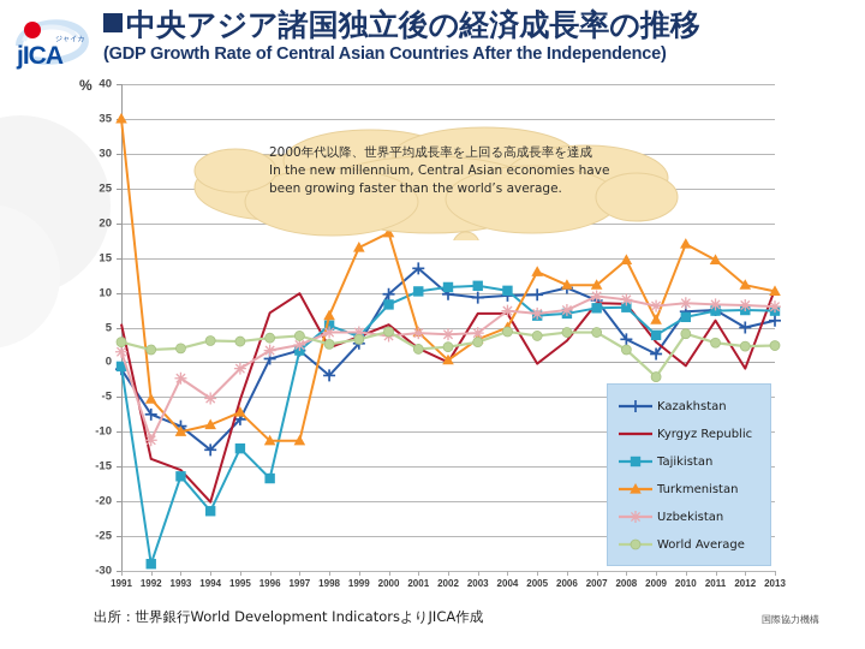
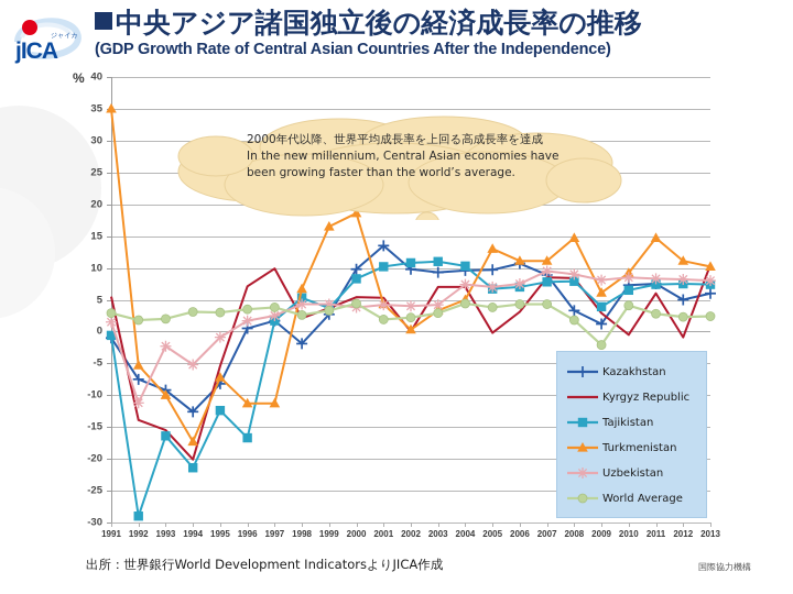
Turkmenistan/1994: -9 -> -17
Kyrgyz Republic/2001: 2 -> 5
Turkmenistan/2010: 17 -> 9
